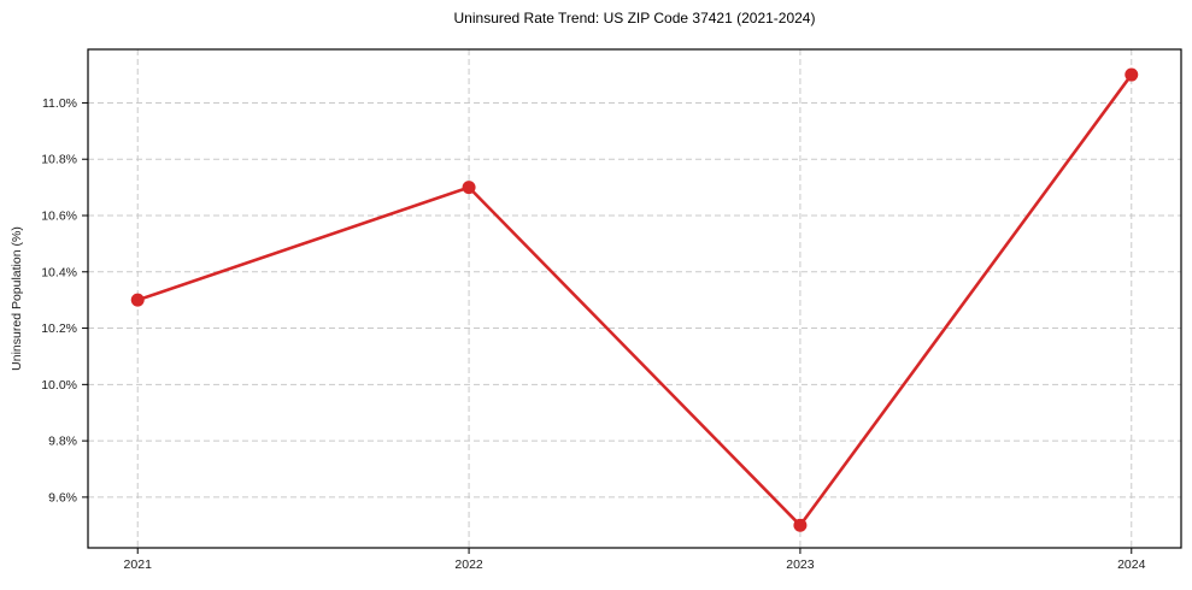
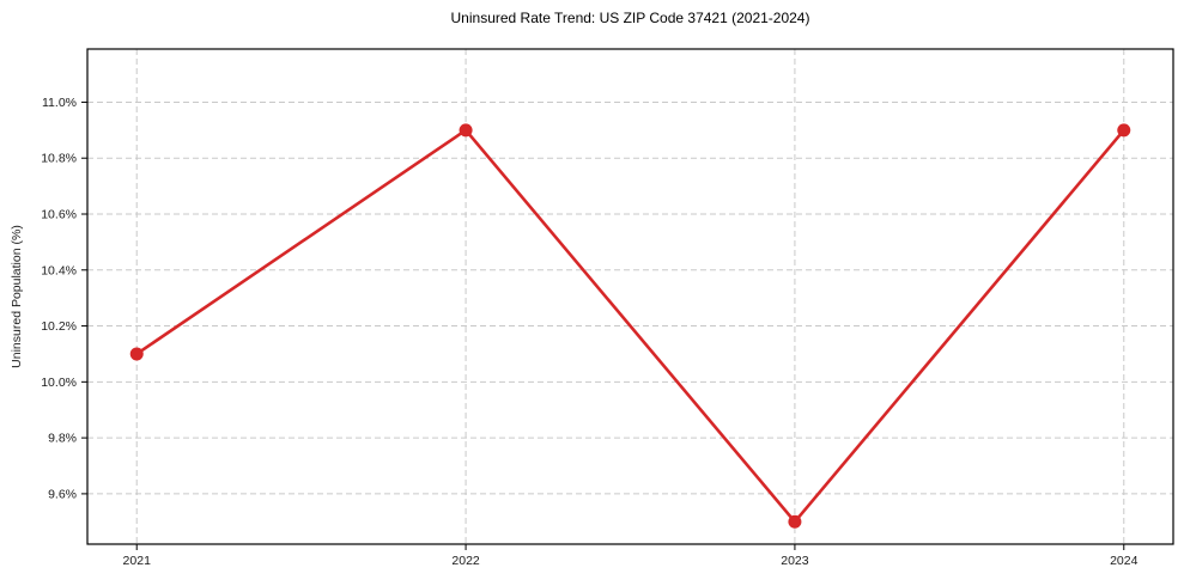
2021: 10.3% -> 10.1%
2022: 10.7% -> 10.9%
2024: 11.1% -> 10.9%
